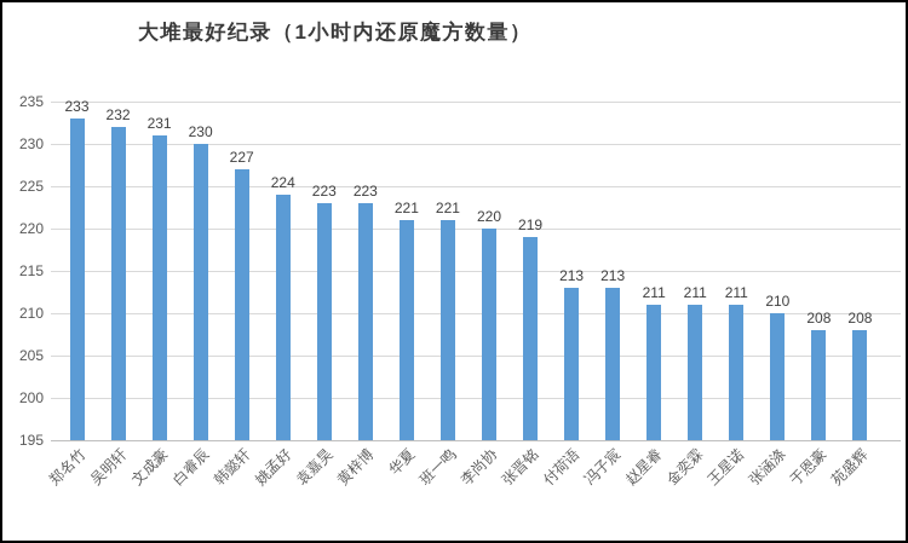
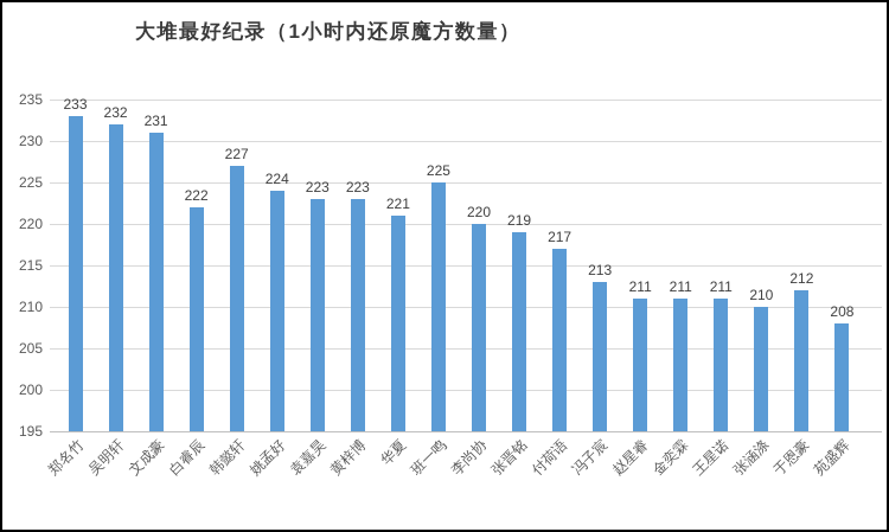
白睿辰: 230 -> 222
班一鸣: 221 -> 225
付荷语: 213 -> 217
于恩豪: 208 -> 212
